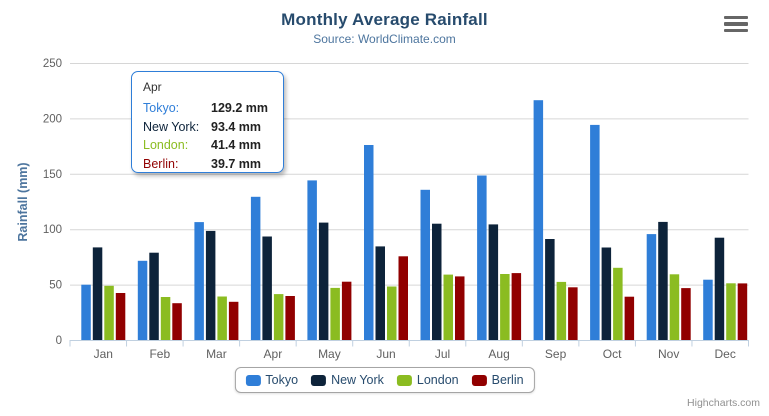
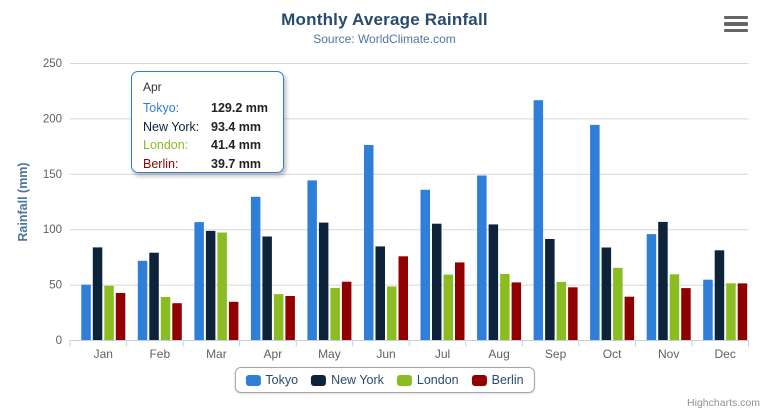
London/Mar: 39 -> 97
Berlin/Jul: 57 -> 70
Berlin/Aug: 60 -> 52
New York/Dec: 92 -> 81
